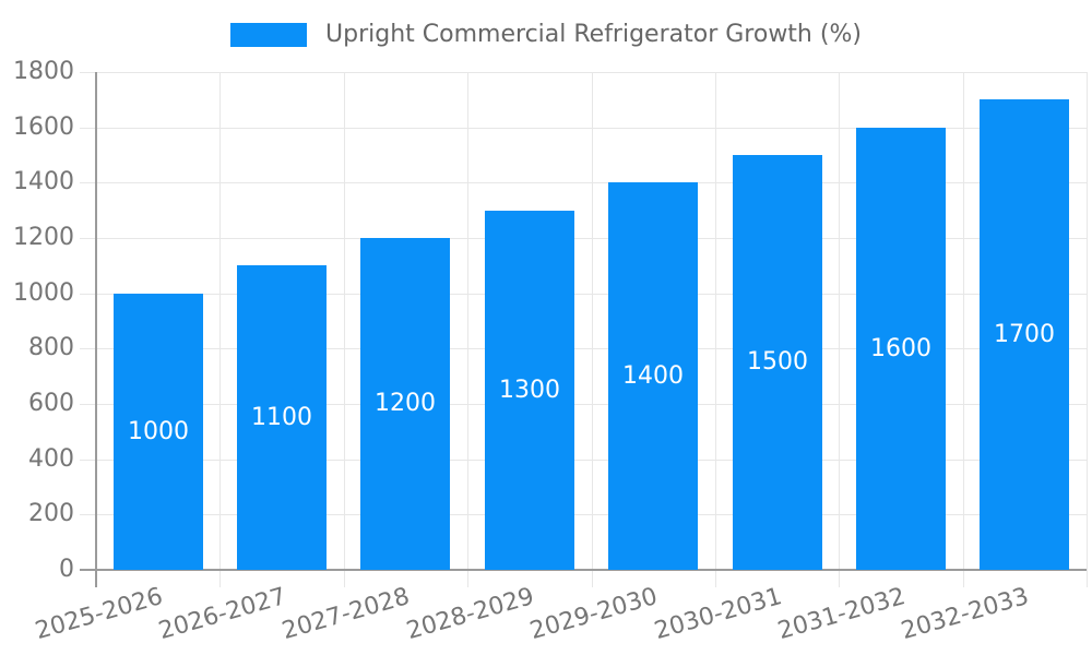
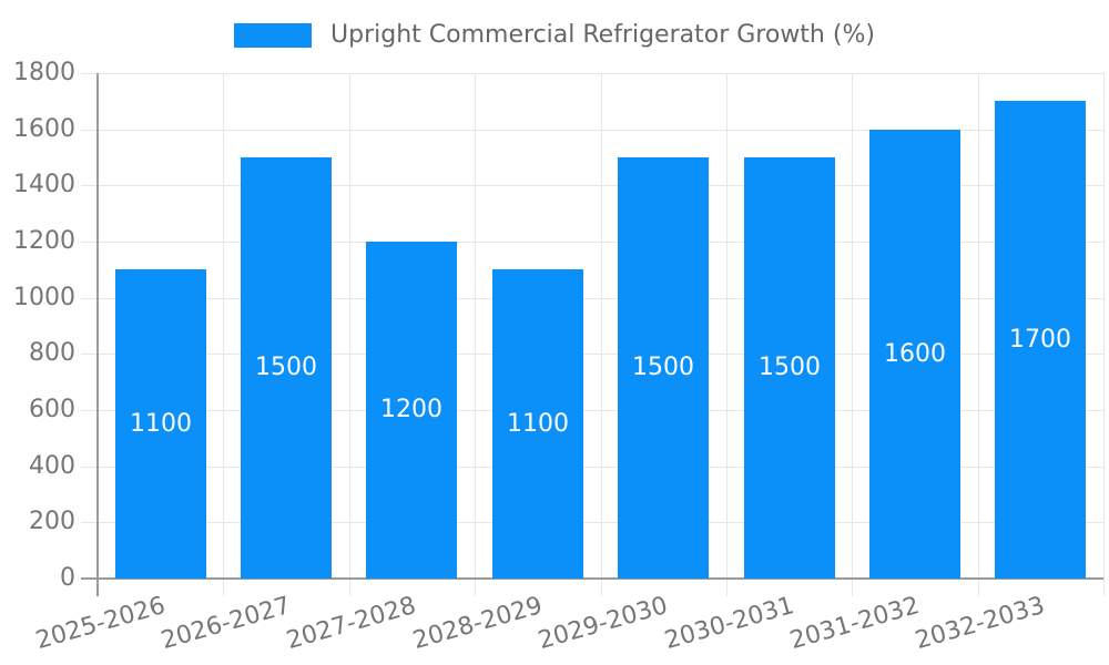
2025-2026: 1000 -> 1100
2026-2027: 1100 -> 1500
2028-2029: 1300 -> 1100
2029-2030: 1400 -> 1500
